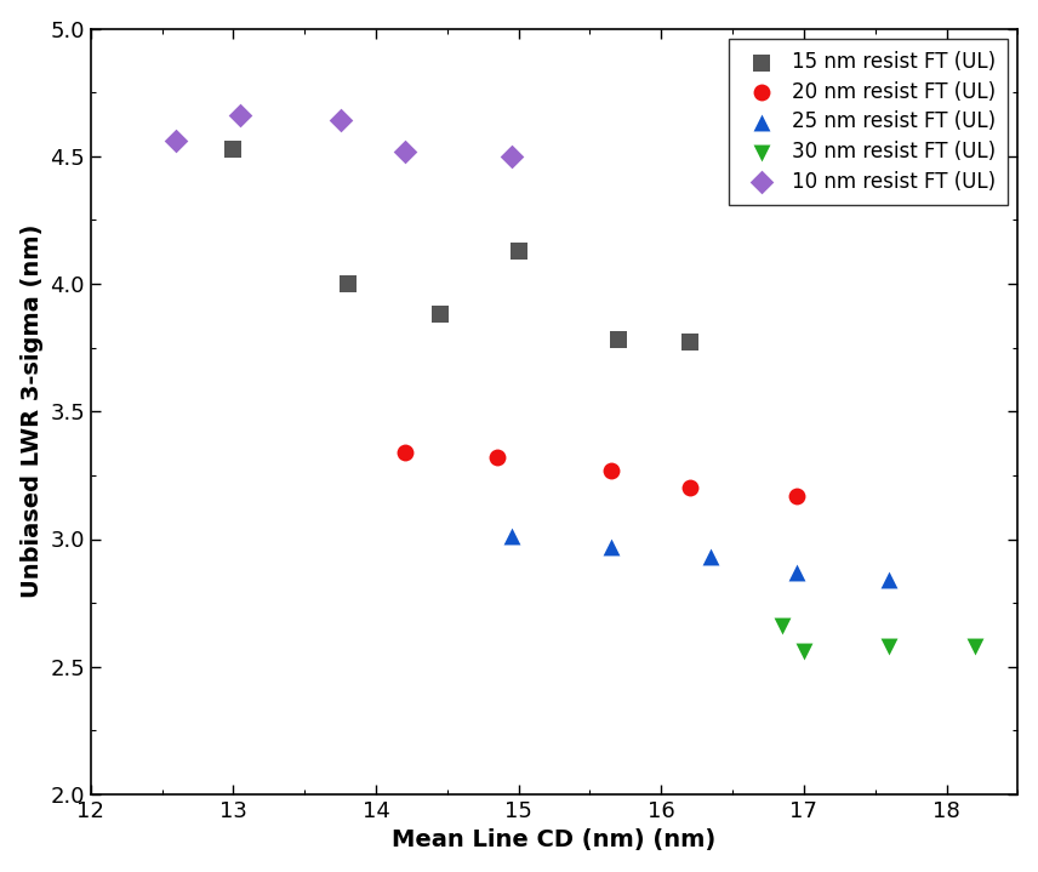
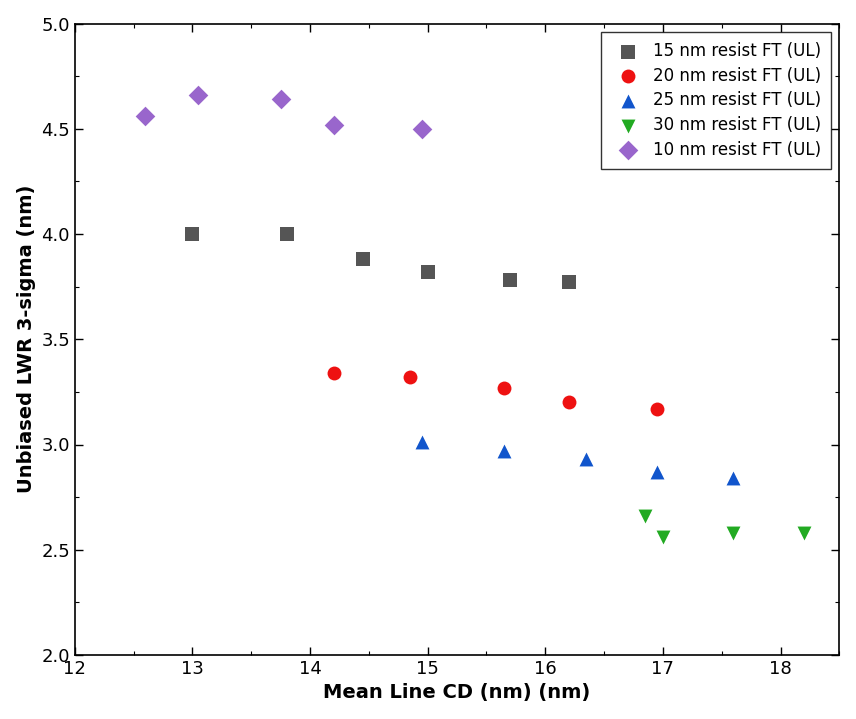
15 nm resist FT (UL)/13: 4.53 -> 4.00
15 nm resist FT (UL)/15: 4.13 -> 3.82
